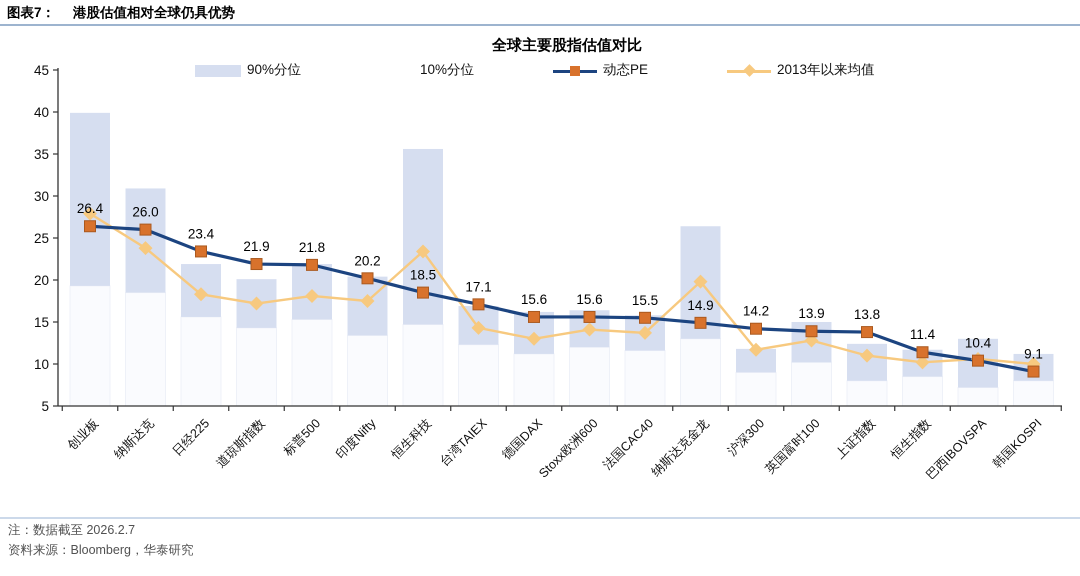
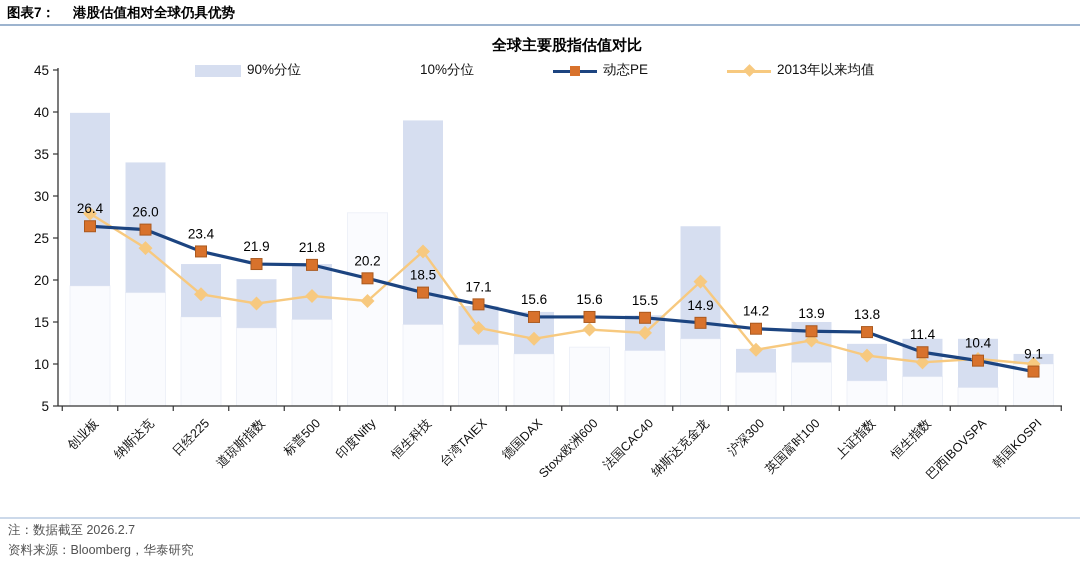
90%分位/纳斯达克: 31 -> 34
10%分位/印度Nifty: 13 -> 28
90%分位/恒生科技: 36 -> 39
90%分位/Stoxx欧洲600: 16 -> 10
90%分位/恒生指数: 12 -> 13
10%分位/韩国KOSPI: 8 -> 10
